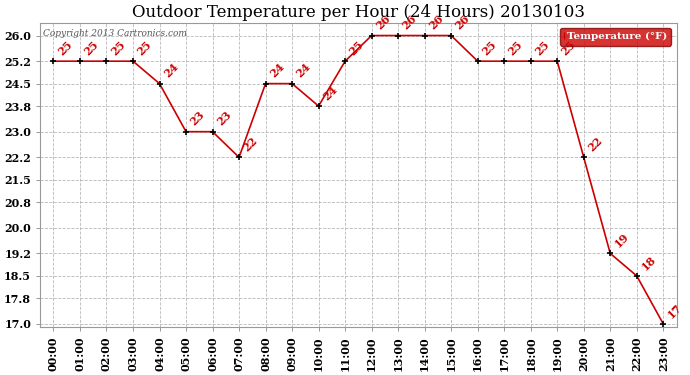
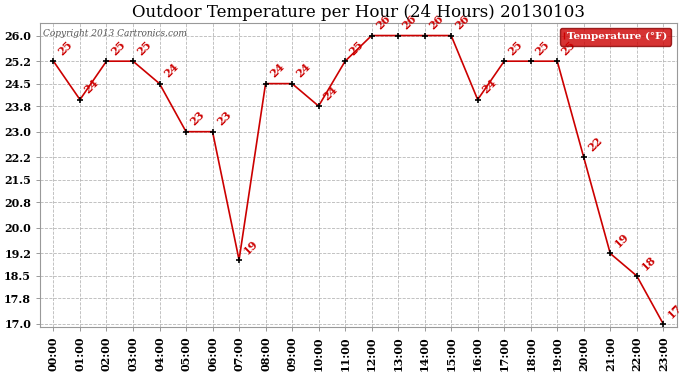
01:00: 25 -> 24
07:00: 22 -> 19
16:00: 25 -> 24
